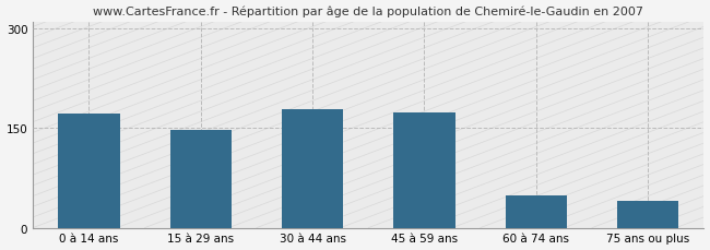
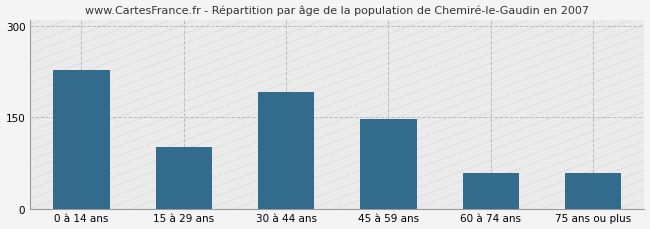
0 à 14 ans: 172 -> 228
15 à 29 ans: 147 -> 102
30 à 44 ans: 178 -> 192
45 à 59 ans: 173 -> 148
60 à 74 ans: 48 -> 58
75 ans ou plus: 40 -> 58
